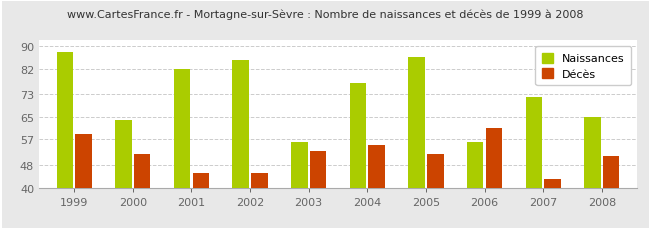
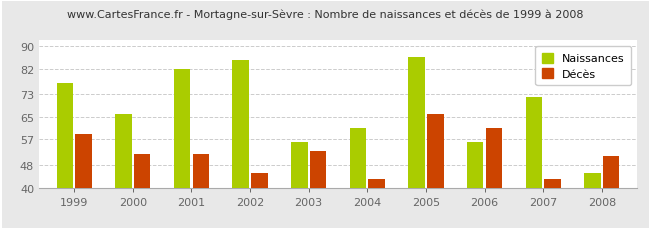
Naissances/1999: 88 -> 77
Naissances/2000: 64 -> 66
Décès/2001: 45 -> 52
Naissances/2004: 77 -> 61
Décès/2004: 55 -> 43
Décès/2005: 52 -> 66
Naissances/2008: 65 -> 45
